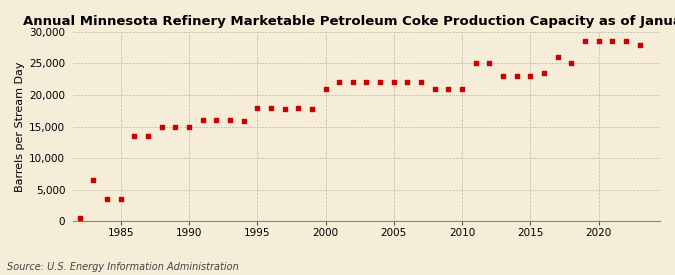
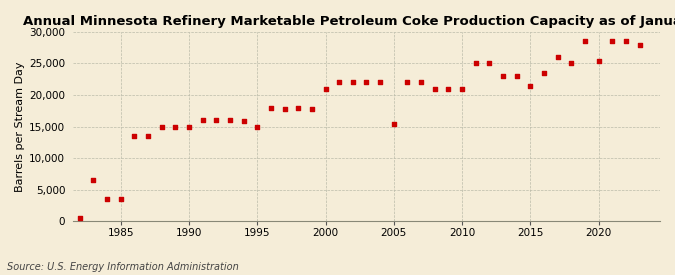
1995: 18,000 -> 15,000
2005: 22,000 -> 15,400
2015: 23,000 -> 21,400
2020: 28,500 -> 25,400
